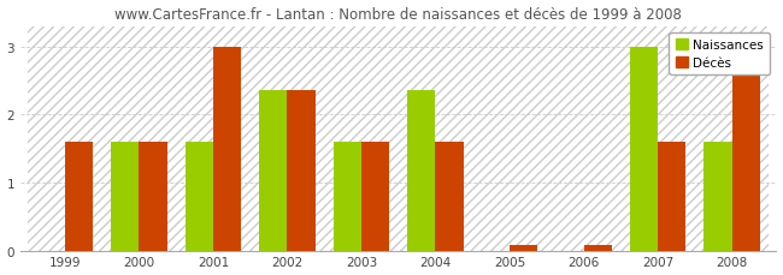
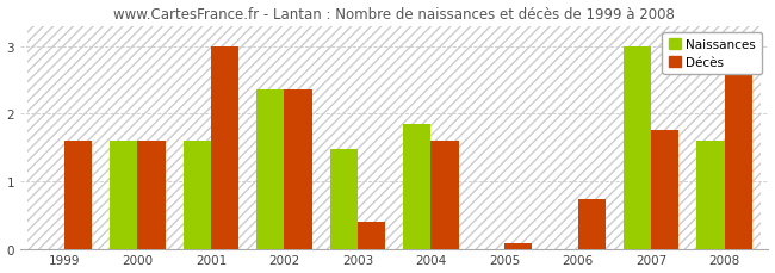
Naissances/2003: 1.60 -> 1.48
Décès/2003: 1.60 -> 0.40
Naissances/2004: 2.35 -> 1.84
Décès/2006: 0.08 -> 0.74
Décès/2007: 1.60 -> 1.76
